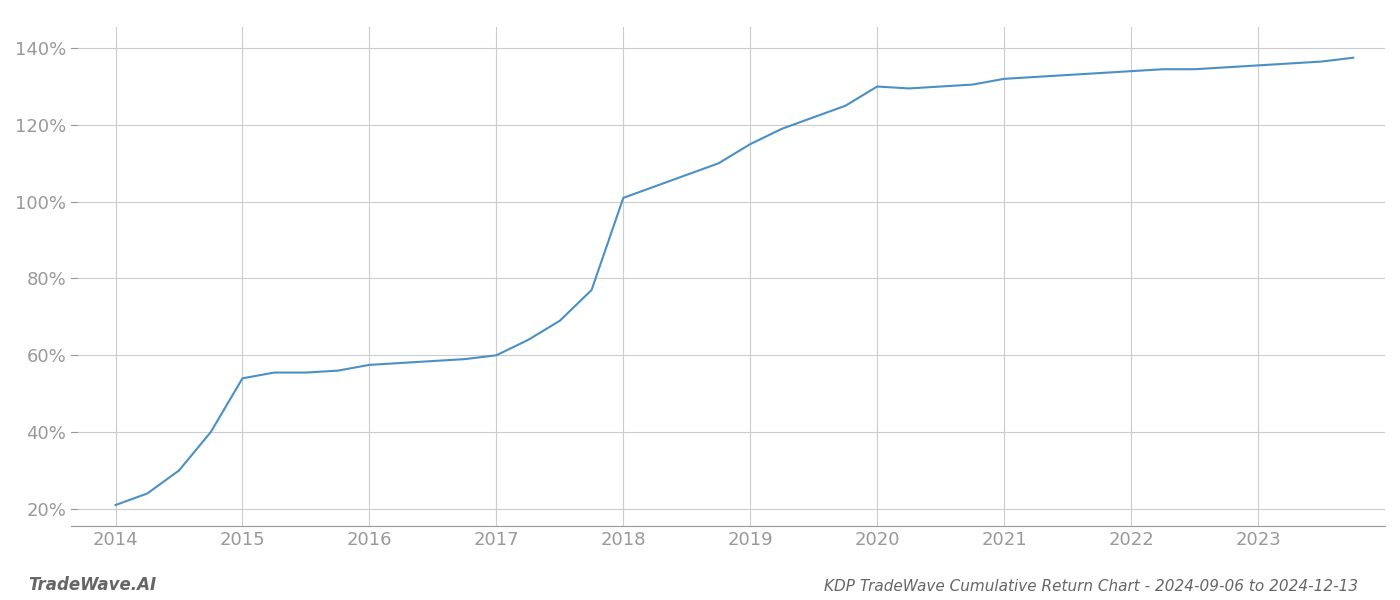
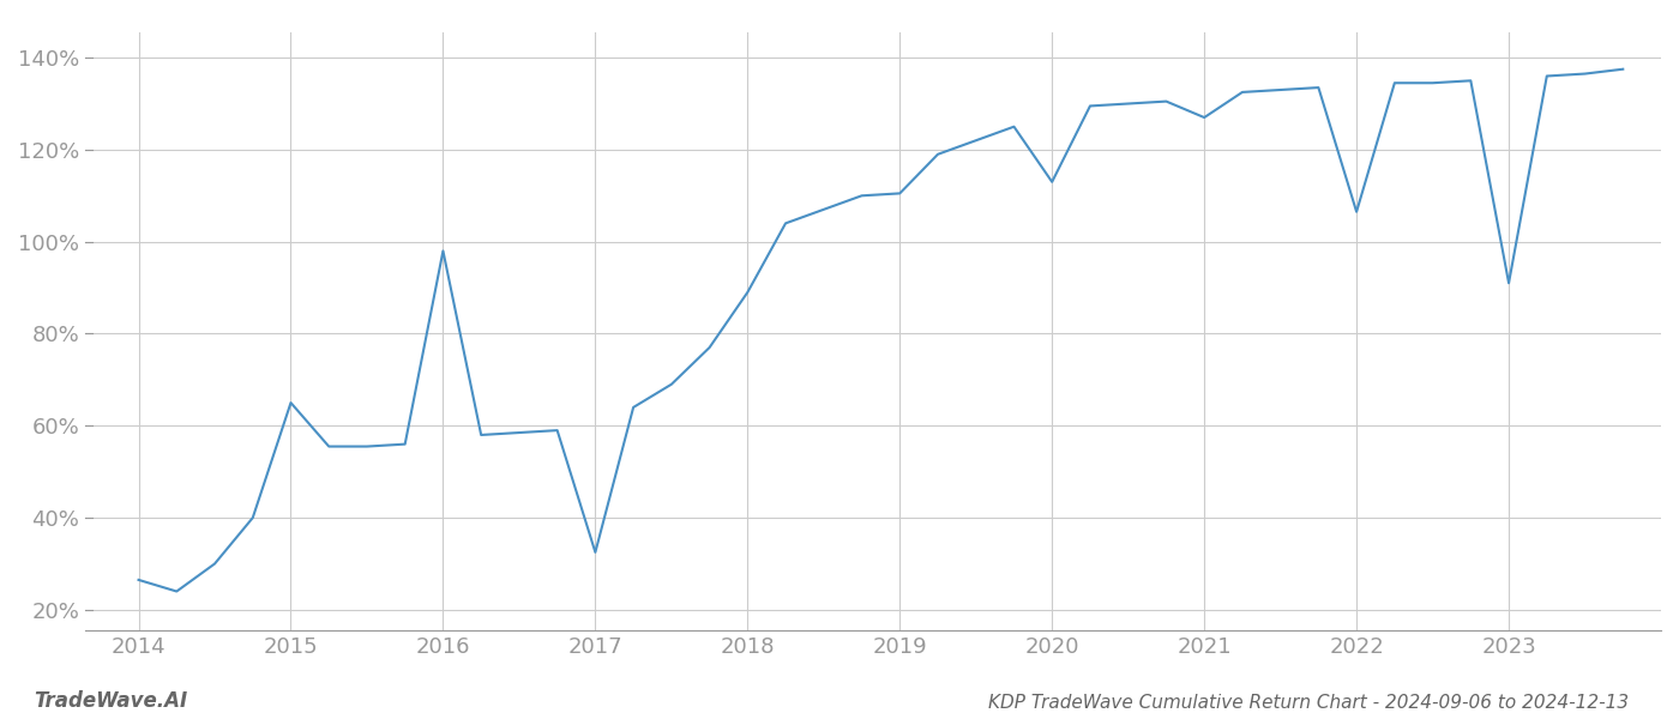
2014: 21.0% -> 26.5%
2015: 54.0% -> 65.0%
2016: 57.5% -> 98.0%
2017: 60.0% -> 32.5%
2018: 101.0% -> 89.0%
2019: 115.0% -> 110.5%
2020: 130.0% -> 113.0%
2021: 132.0% -> 127.0%
2022: 134.0% -> 106.5%
2023: 135.5% -> 91.0%
